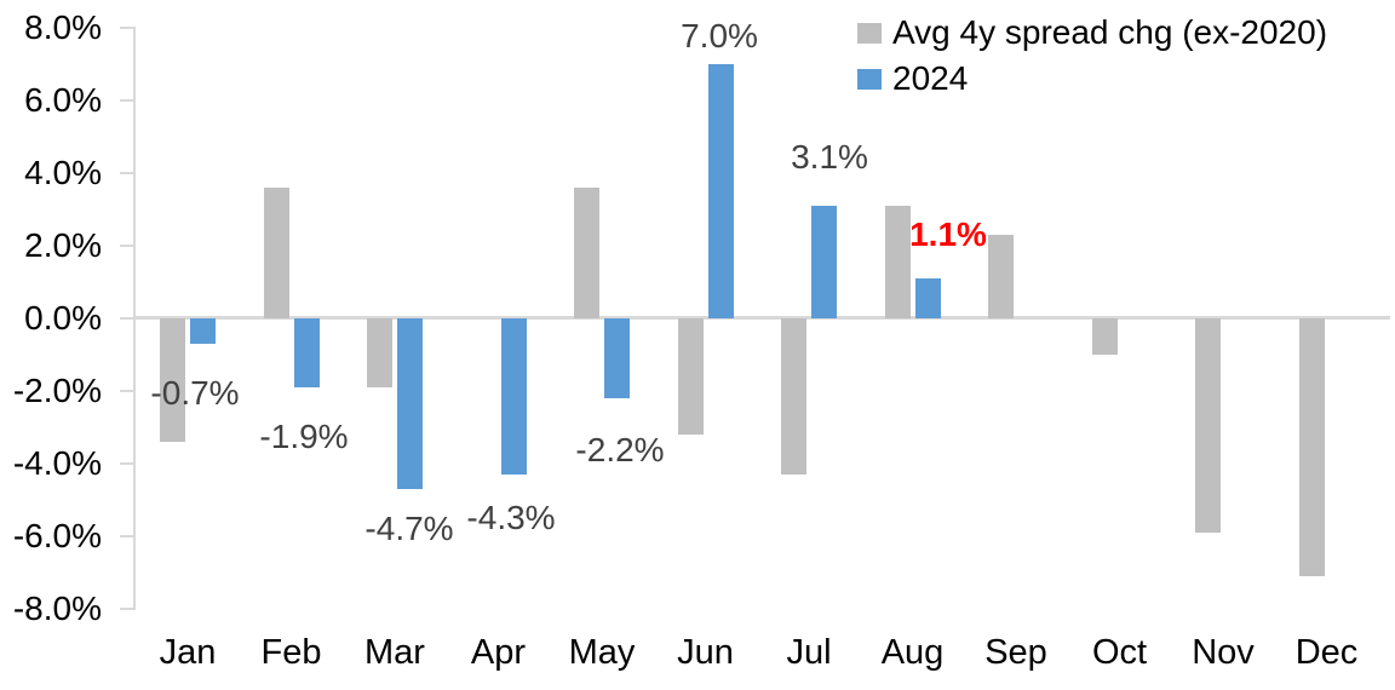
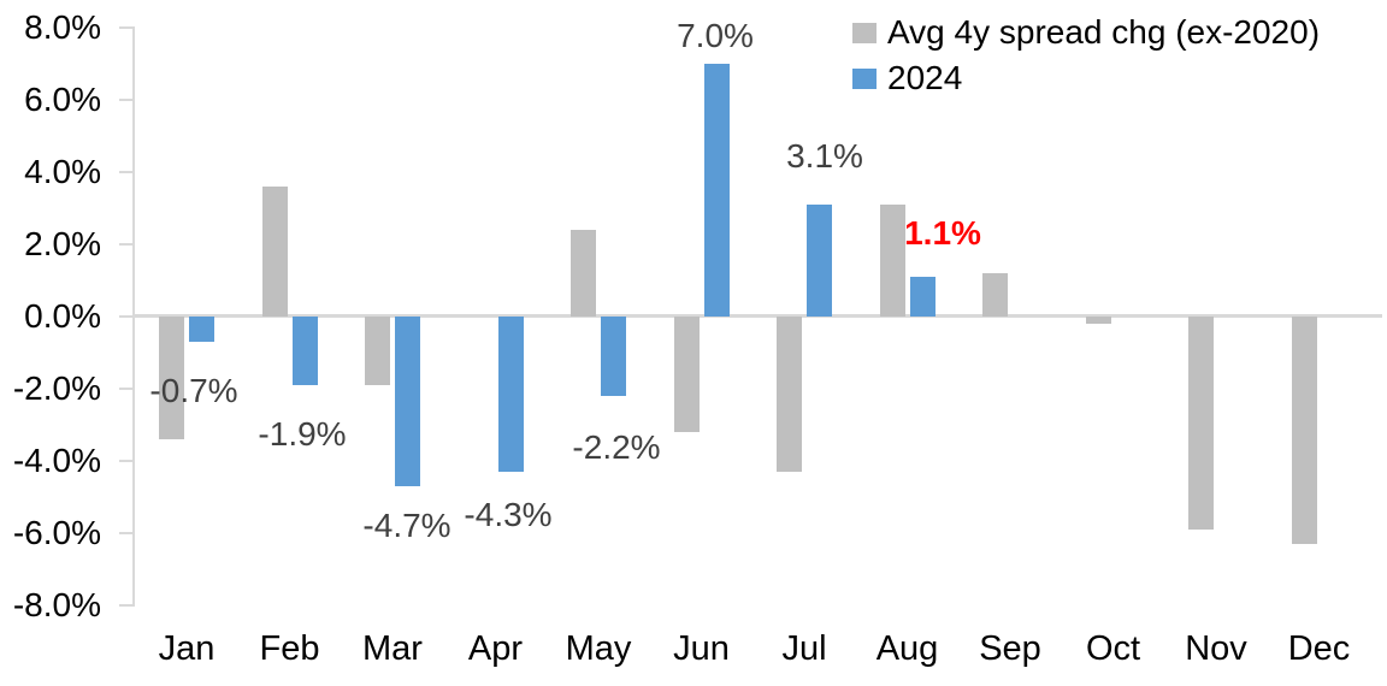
Avg 4y spread chg (ex-2020)/May: 3.6% -> 2.4%
Avg 4y spread chg (ex-2020)/Sep: 2.3% -> 1.2%
Avg 4y spread chg (ex-2020)/Oct: -1.0% -> -0.2%
Avg 4y spread chg (ex-2020)/Dec: -7.1% -> -6.3%
